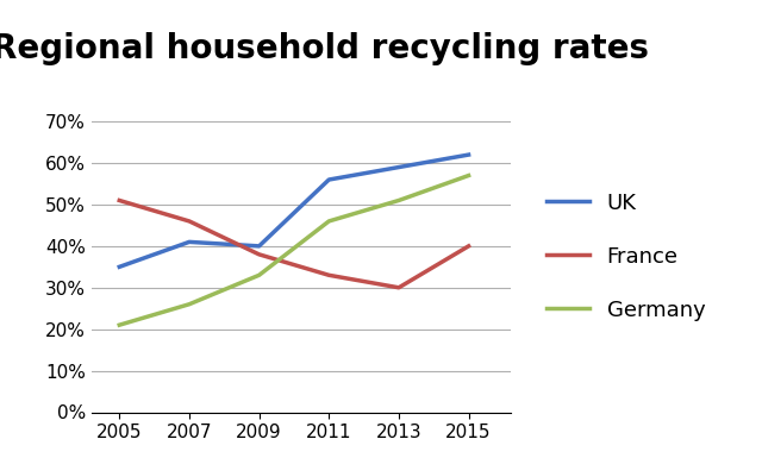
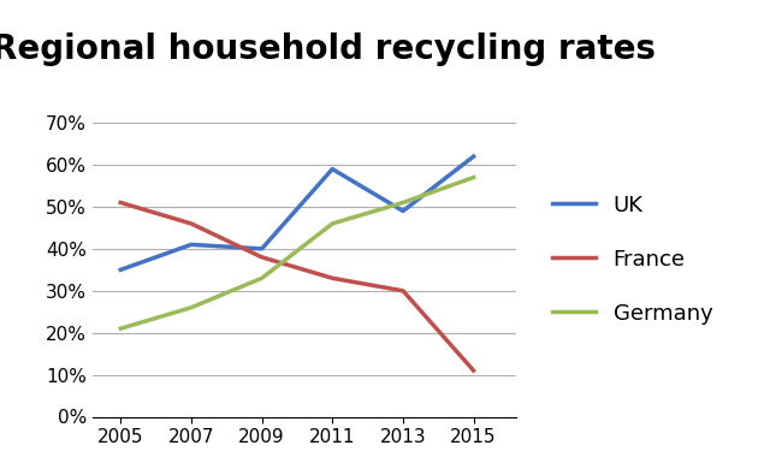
UK/2011: 56% -> 59%
UK/2013: 59% -> 49%
France/2015: 40% -> 11%
